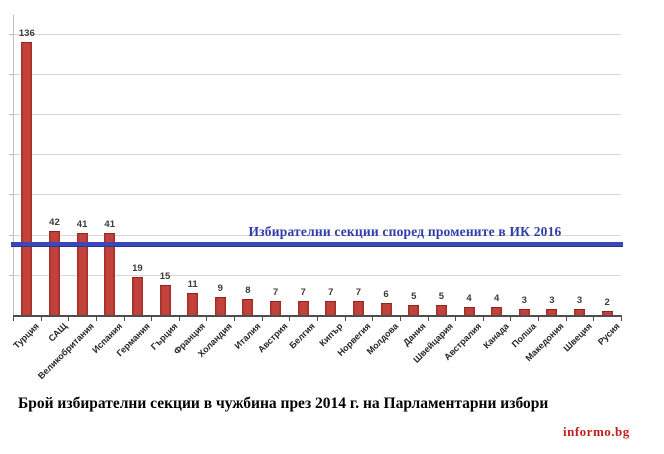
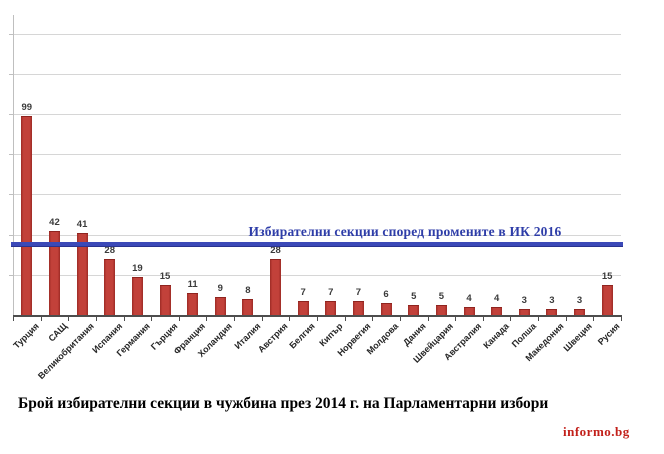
Турция: 136 -> 99
Испания: 41 -> 28
Австрия: 7 -> 28
Русия: 2 -> 15
